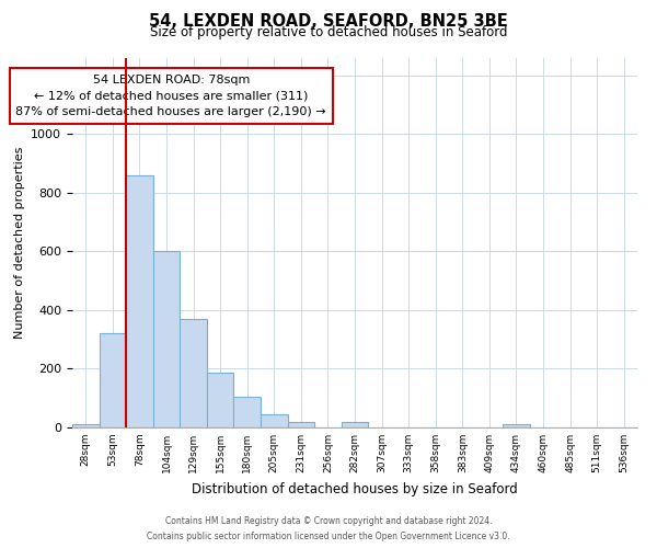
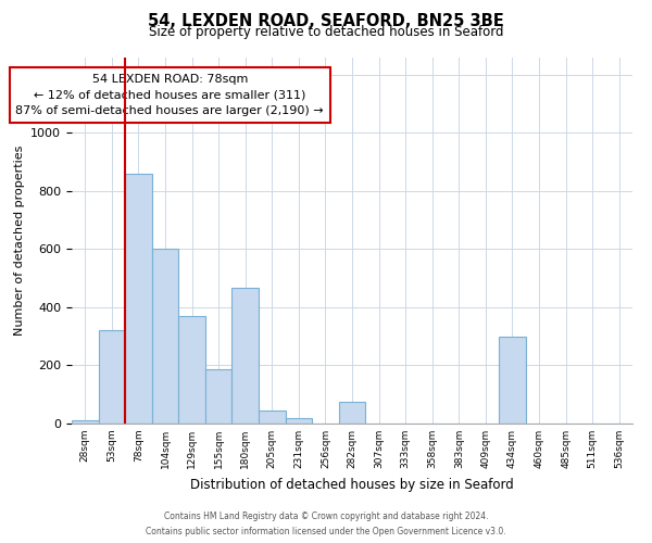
180sqm: 105 -> 465
282sqm: 20 -> 75
434sqm: 10 -> 300
